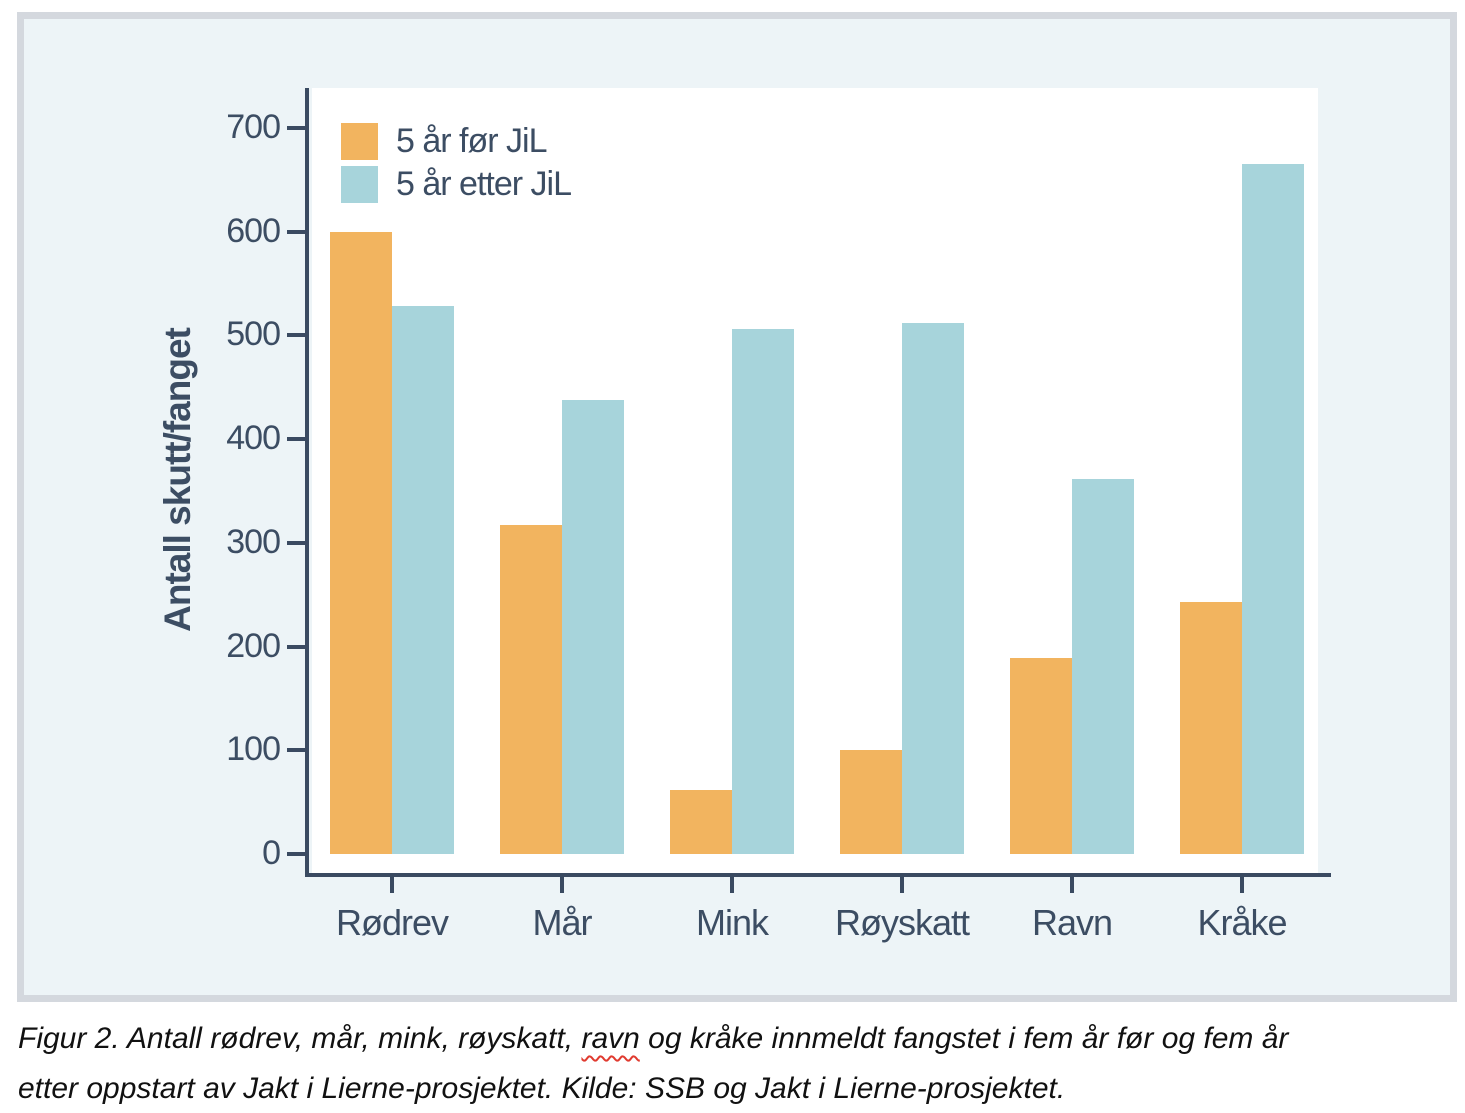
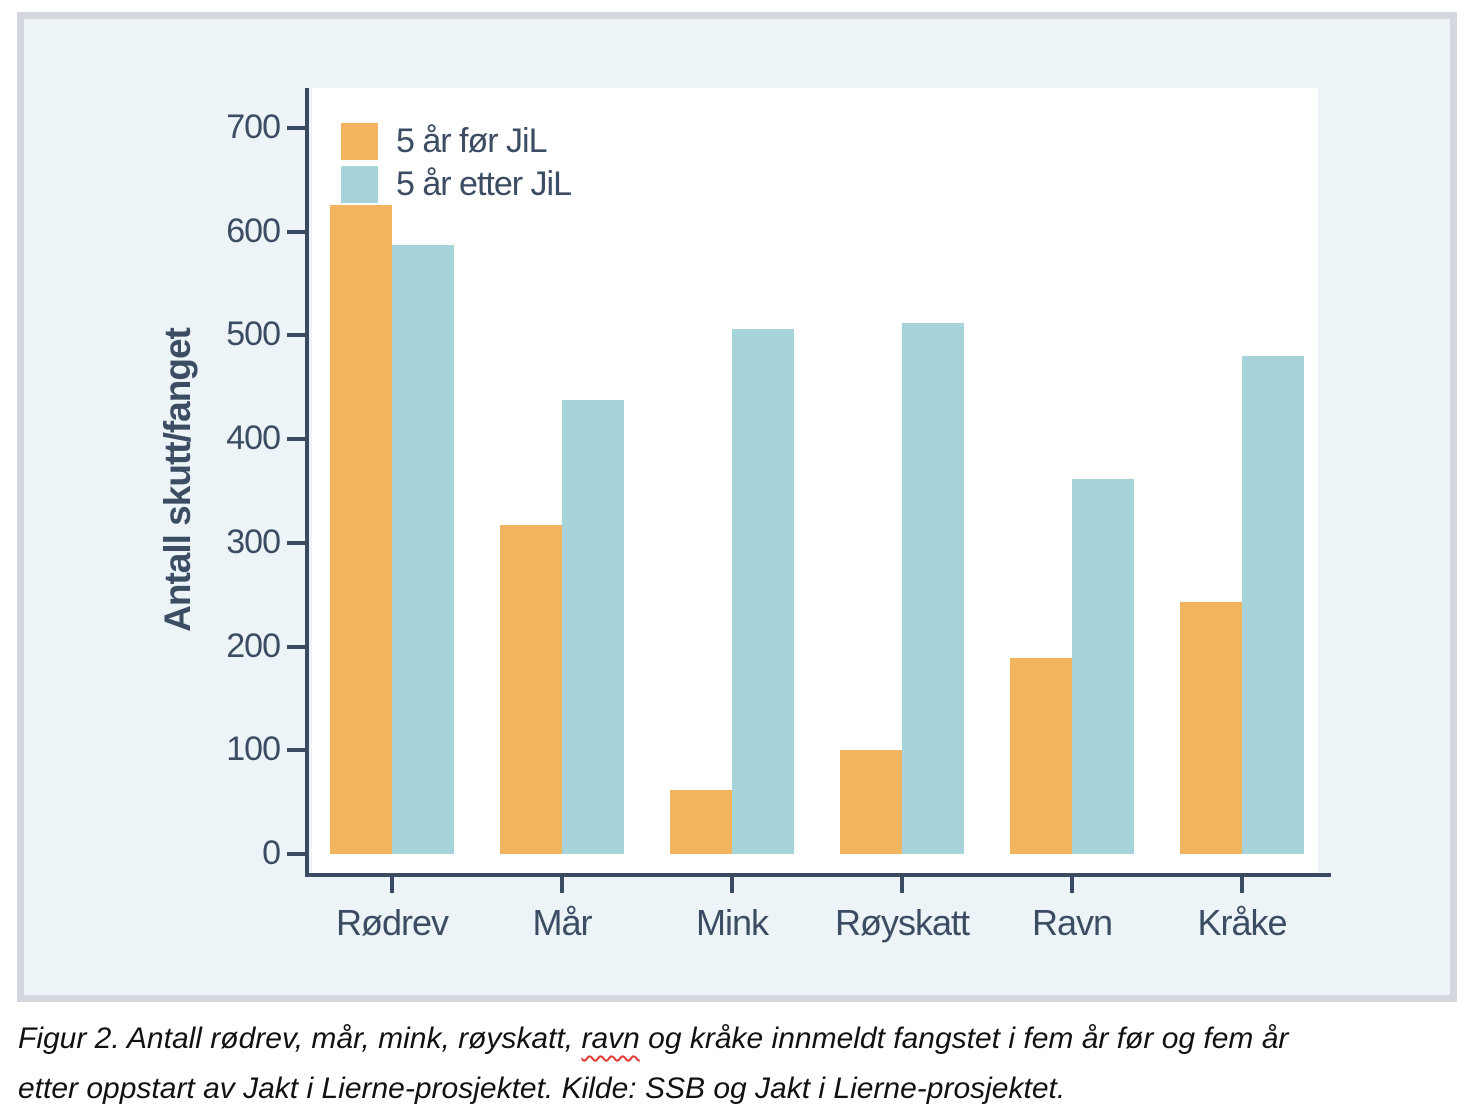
5 år før JiL/Rødrev: 600 -> 626
5 år etter JiL/Rødrev: 528 -> 587
5 år etter JiL/Kråke: 665 -> 480
